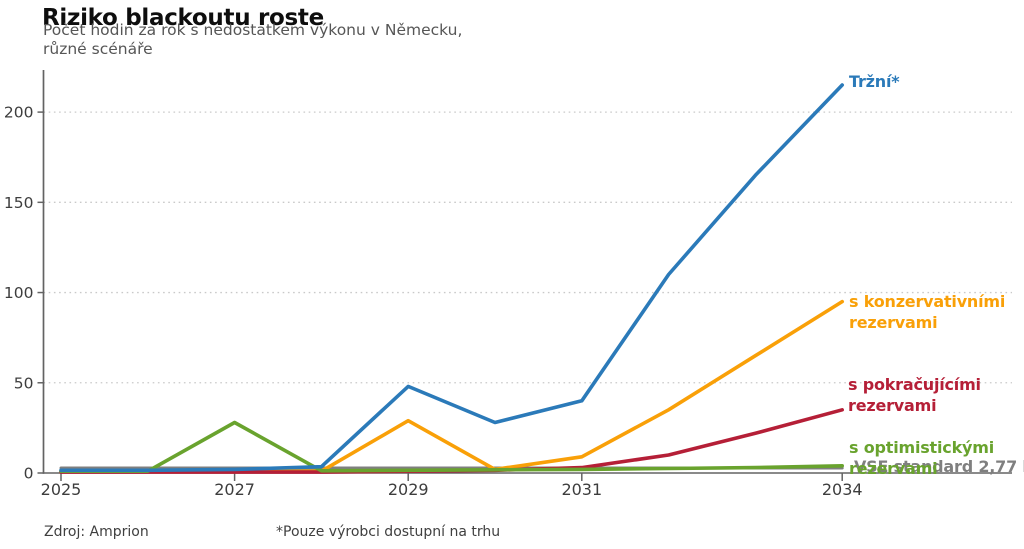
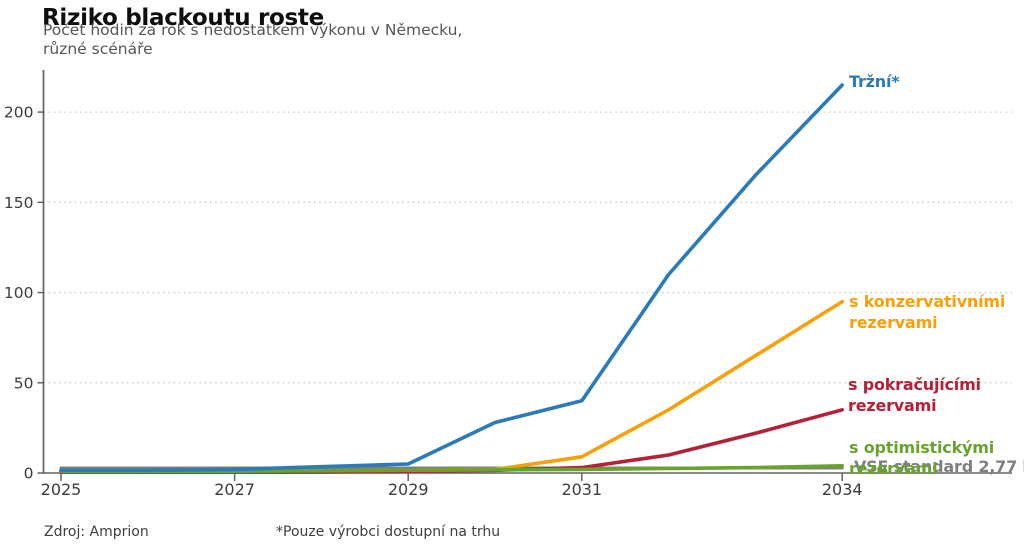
s optimistickými rezervami/2027: 28 -> 1
Tržní*/2029: 48 -> 5
s konzervativními rezervami/2029: 29 -> 2
